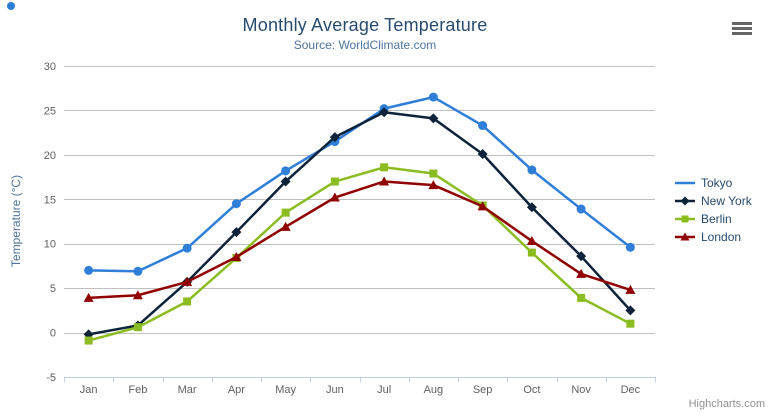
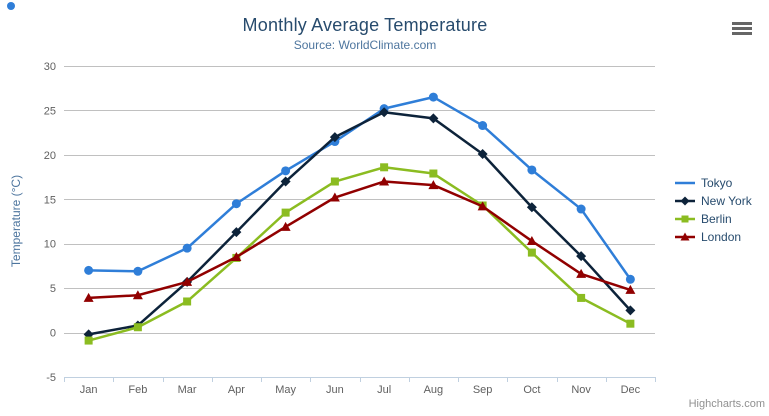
Tokyo/Dec: 10 -> 6
